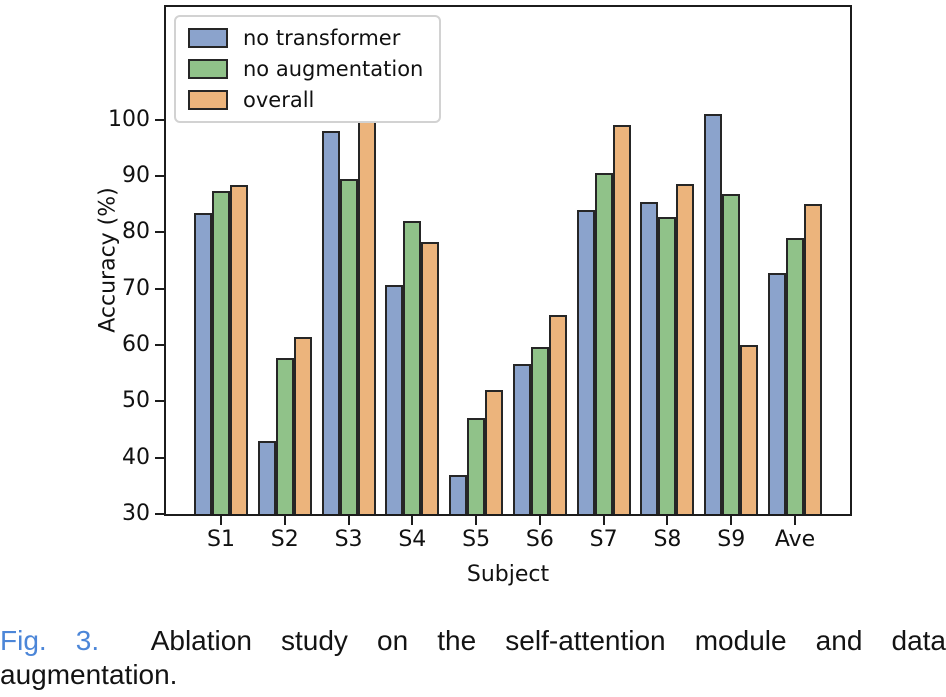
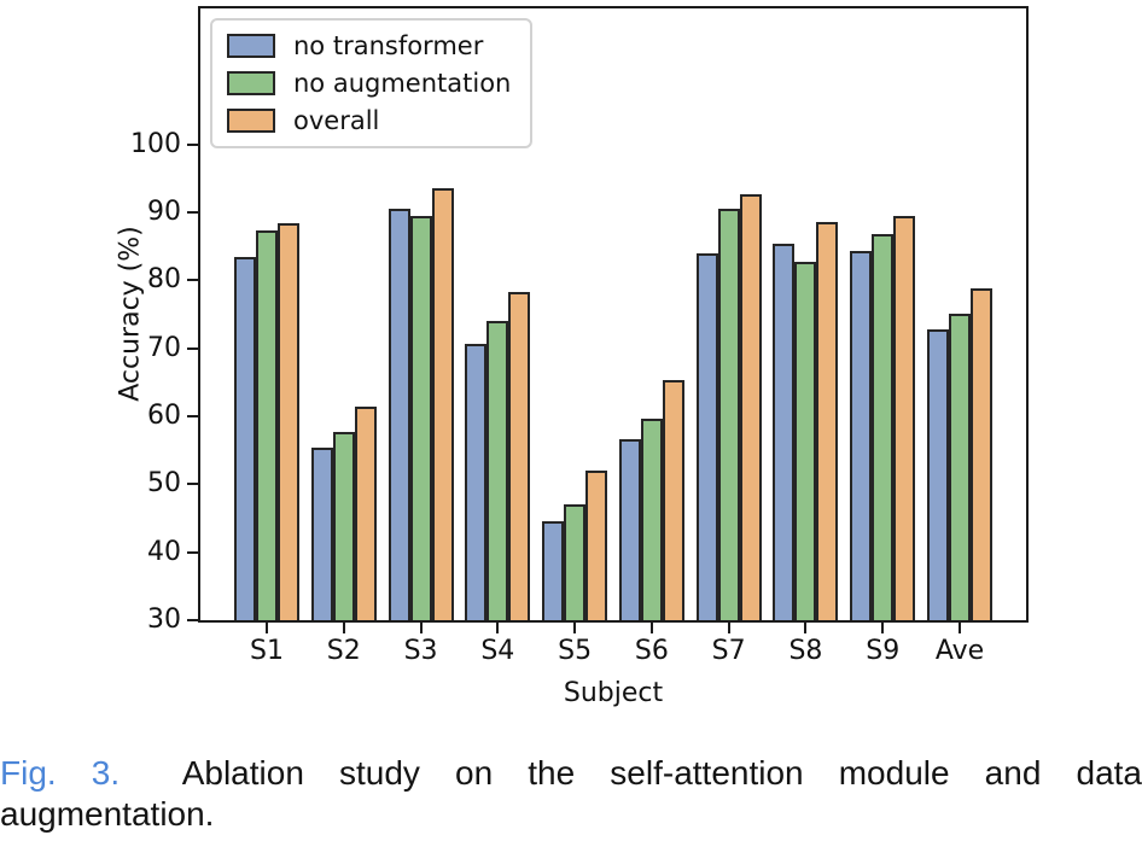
no transformer/S2: 43 -> 55
no transformer/S3: 98 -> 91
overall/S3: 105 -> 94
no augmentation/S4: 82 -> 74
no transformer/S5: 37 -> 44
overall/S7: 99 -> 93
no transformer/S9: 101 -> 84
overall/S9: 60 -> 89
no augmentation/Ave: 79 -> 75
overall/Ave: 85 -> 79
